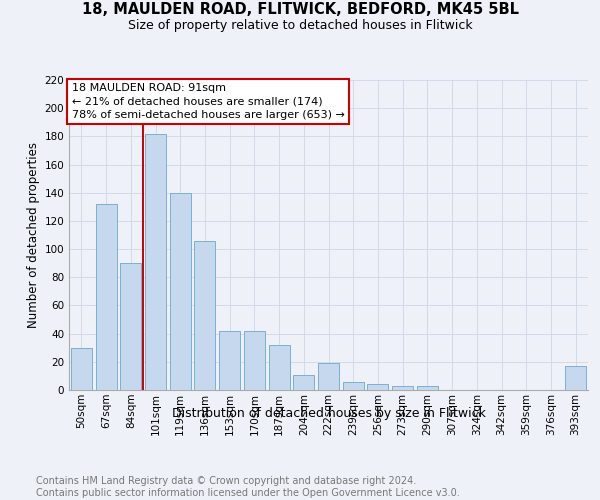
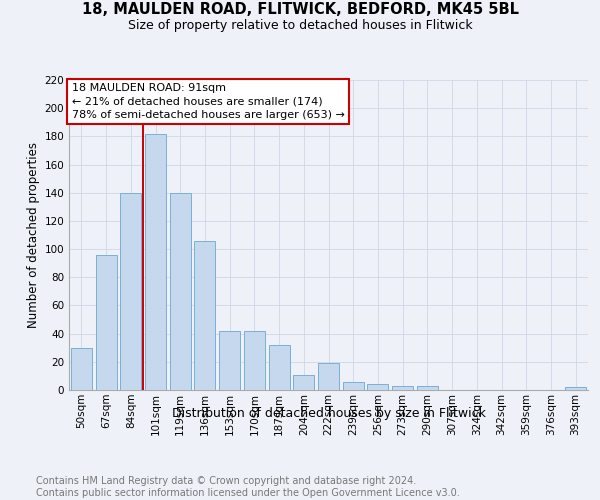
67sqm: 132 -> 96
84sqm: 90 -> 140
393sqm: 17 -> 2
